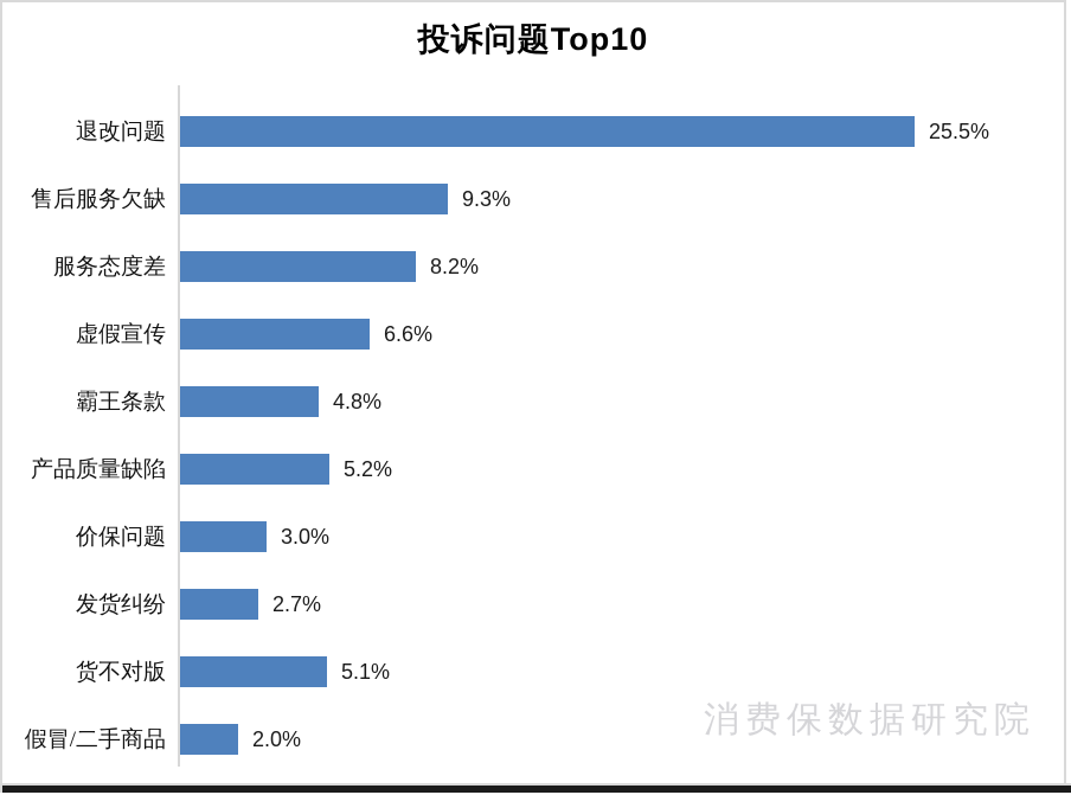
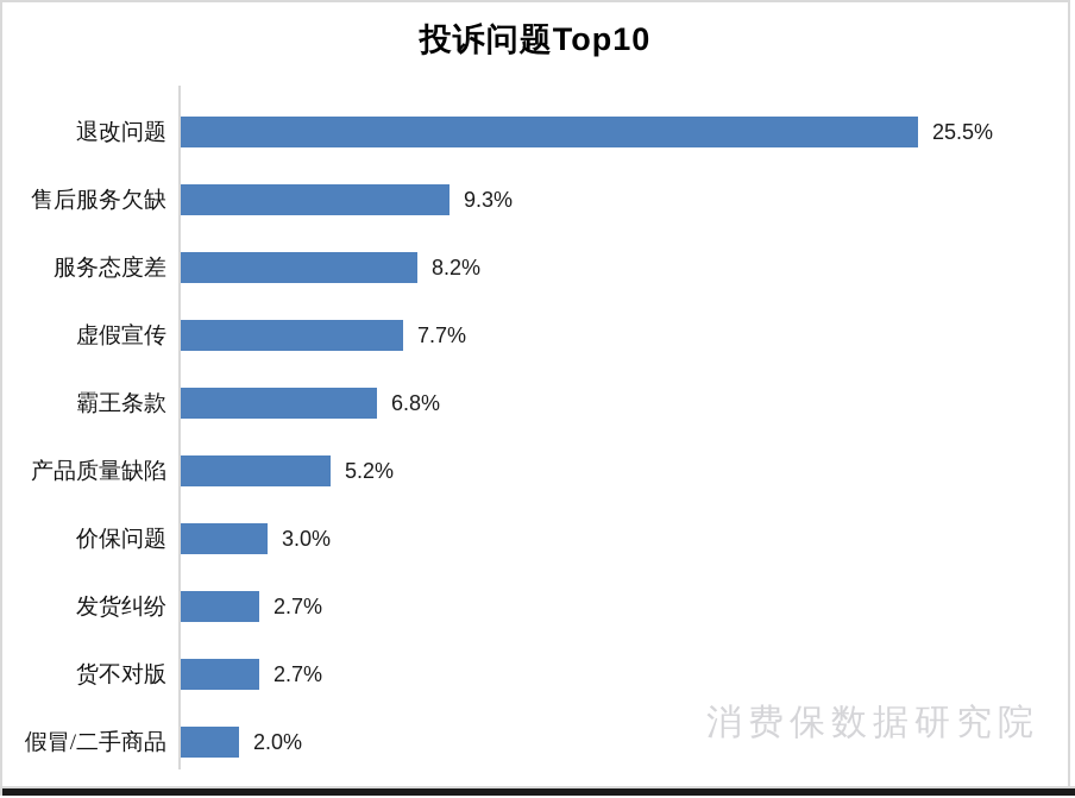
虚假宣传: 6.6% -> 7.7%
霸王条款: 4.8% -> 6.8%
货不对版: 5.1% -> 2.7%
